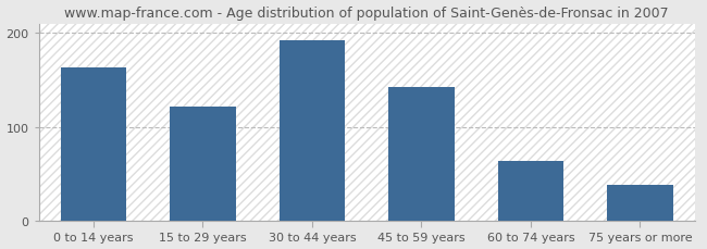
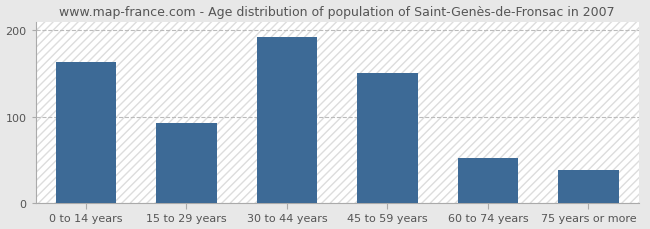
15 to 29 years: 122 -> 93
45 to 59 years: 142 -> 150
60 to 74 years: 64 -> 52
